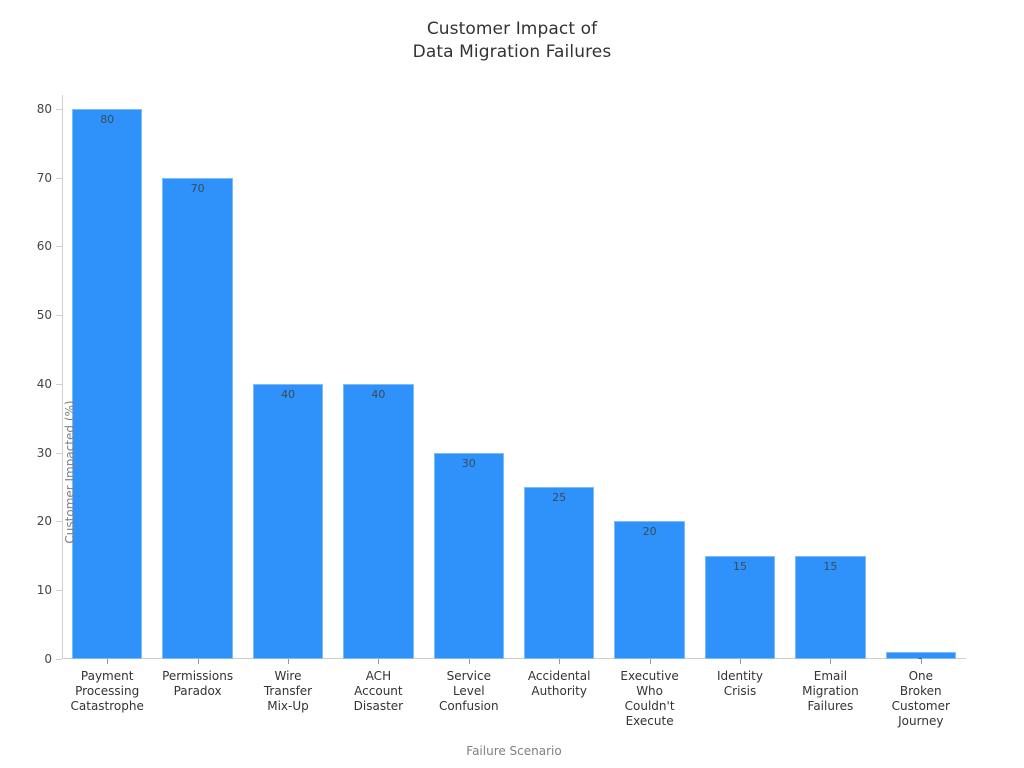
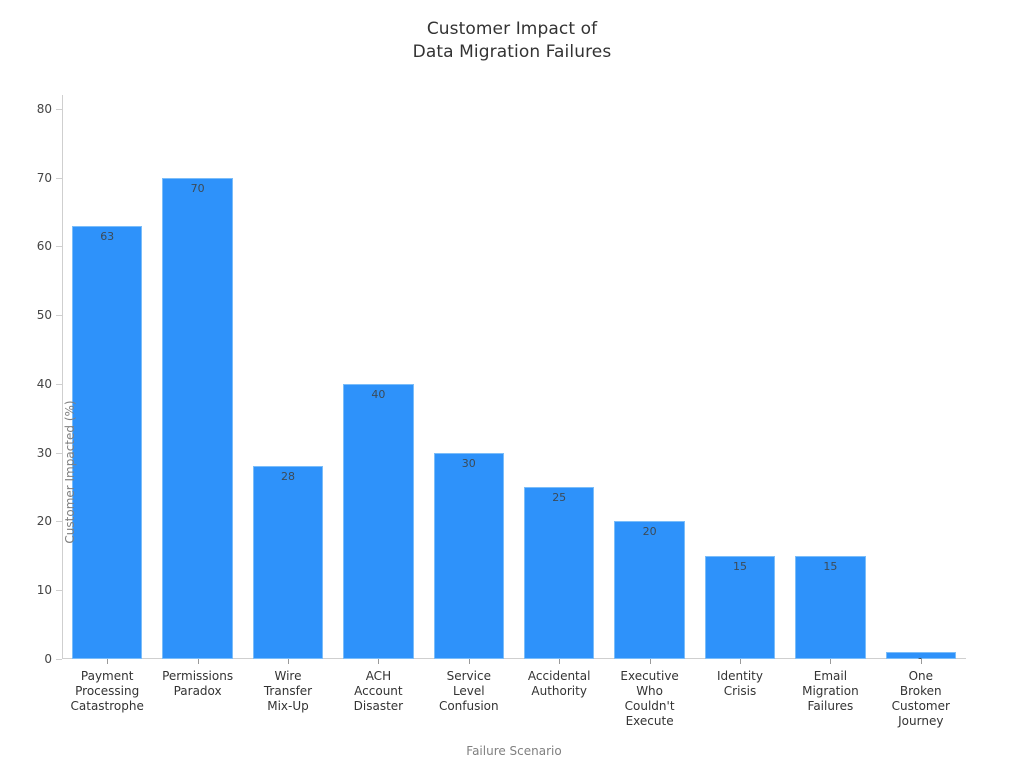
Payment Processing Catastrophe: 80 -> 63
Wire Transfer Mix-Up: 40 -> 28
